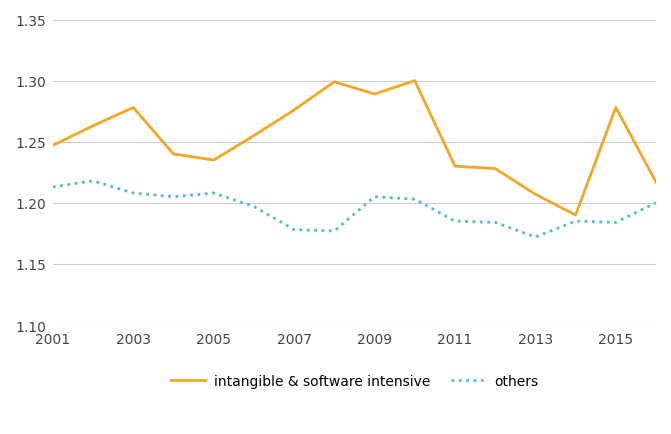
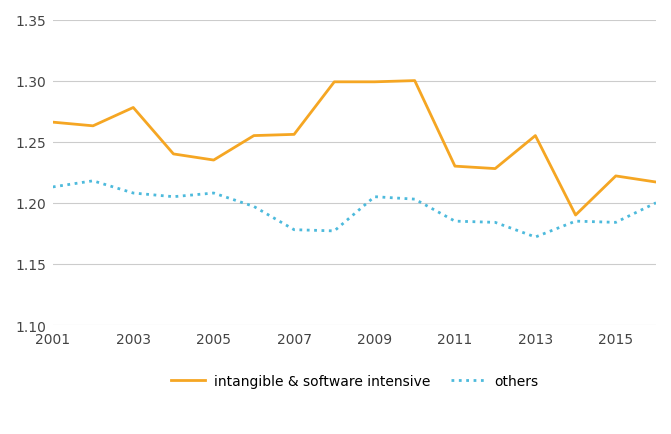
intangible & software intensive/2001: 1.247 -> 1.266
intangible & software intensive/2007: 1.276 -> 1.256
intangible & software intensive/2009: 1.289 -> 1.299
intangible & software intensive/2013: 1.207 -> 1.255
intangible & software intensive/2015: 1.278 -> 1.222
